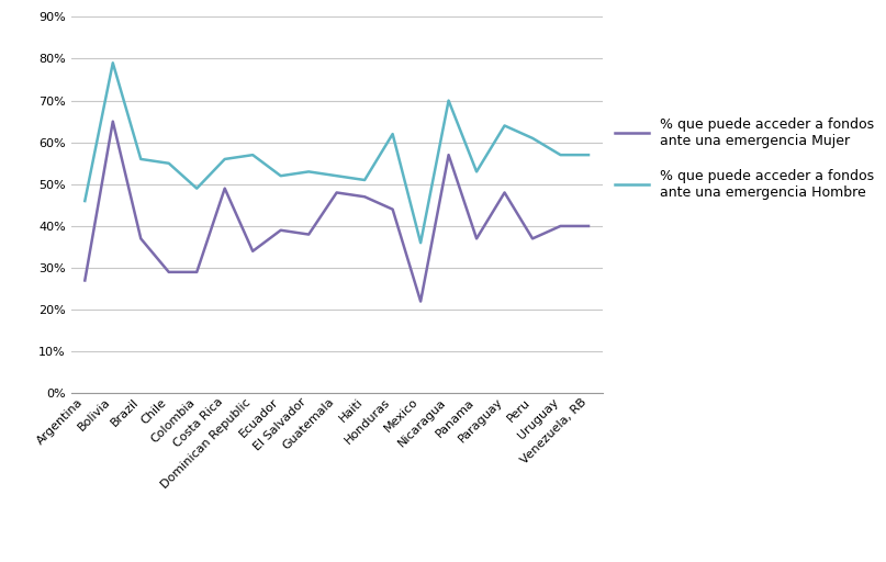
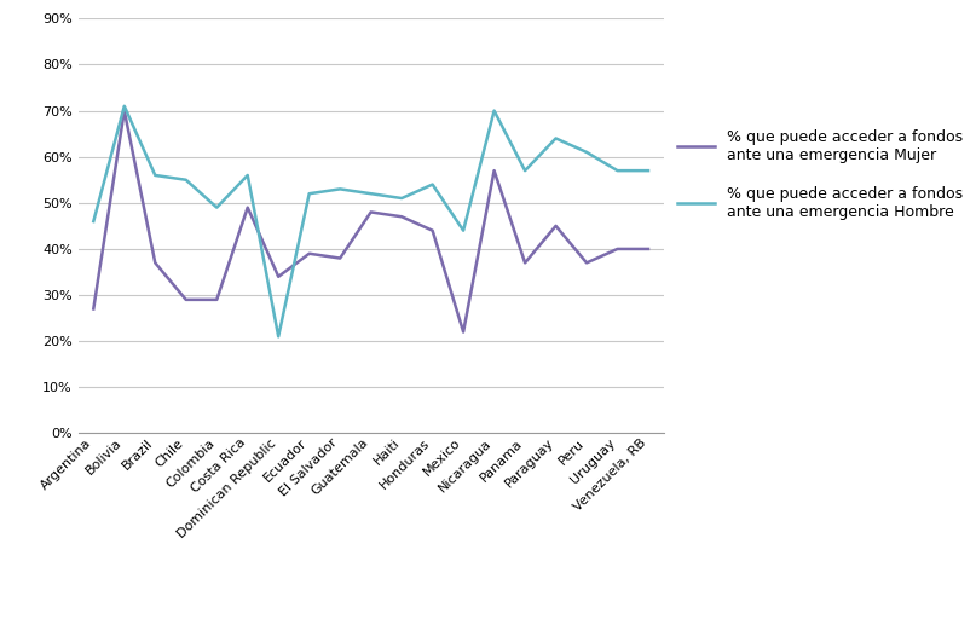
% que puede acceder a fondos ante una emergencia Mujer/Bolivia: 65% -> 70%
% que puede acceder a fondos ante una emergencia Hombre/Bolivia: 79% -> 71%
% que puede acceder a fondos ante una emergencia Hombre/Dominican Republic: 57% -> 21%
% que puede acceder a fondos ante una emergencia Hombre/Honduras: 62% -> 54%
% que puede acceder a fondos ante una emergencia Hombre/Mexico: 36% -> 44%
% que puede acceder a fondos ante una emergencia Hombre/Panama: 53% -> 57%
% que puede acceder a fondos ante una emergencia Mujer/Paraguay: 48% -> 45%
